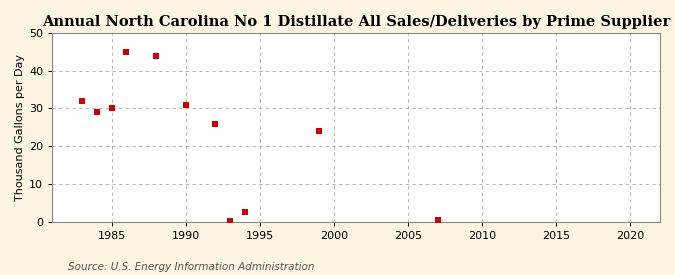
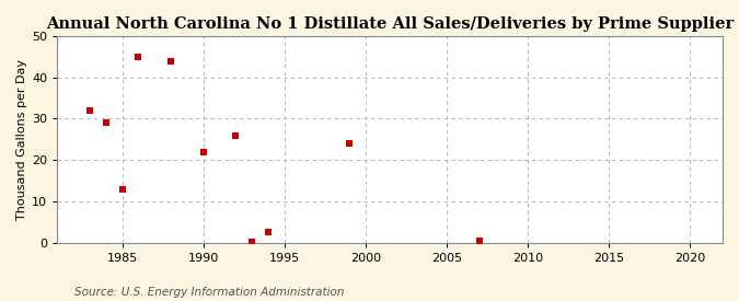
1985: 30.0 -> 13.0
1990: 31.0 -> 22.0
